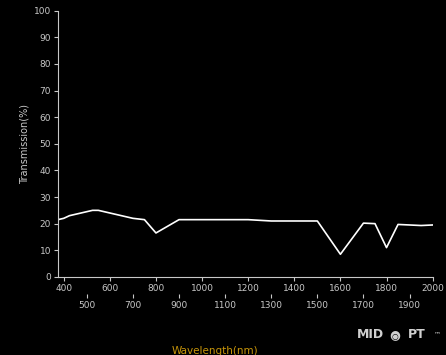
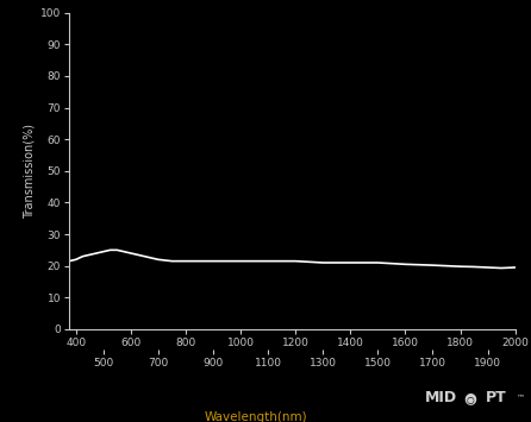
800: 16.5 -> 21.5
1600: 8.5 -> 20.5
1800: 11.0 -> 19.8
